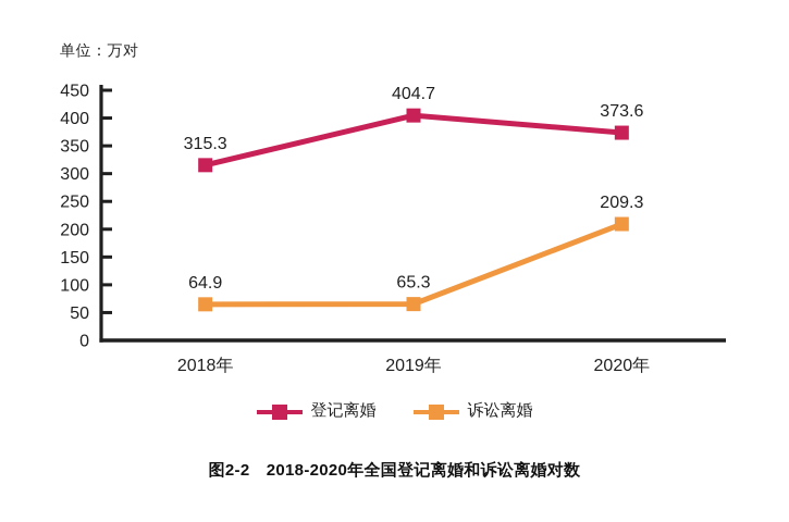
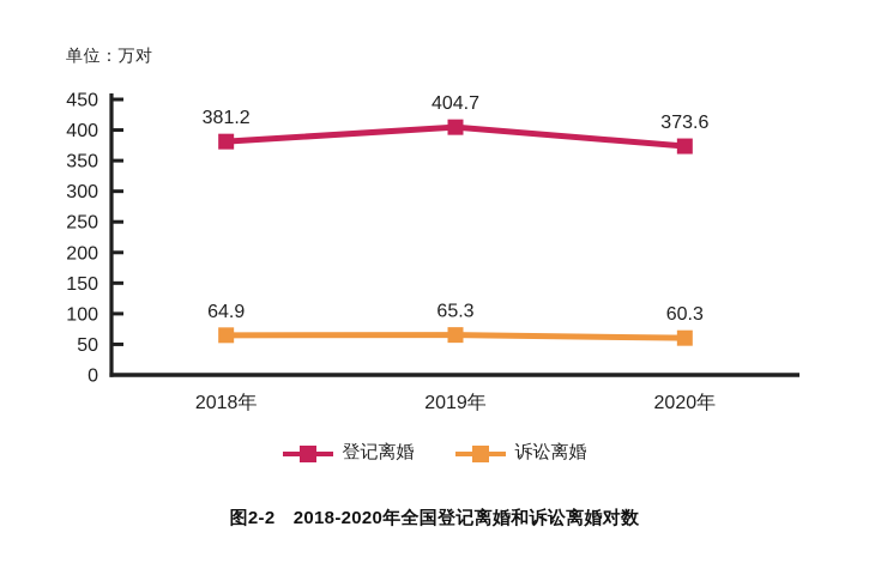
登记离婚/2018年: 315.3 -> 381.2
诉讼离婚/2020年: 209.3 -> 60.3
